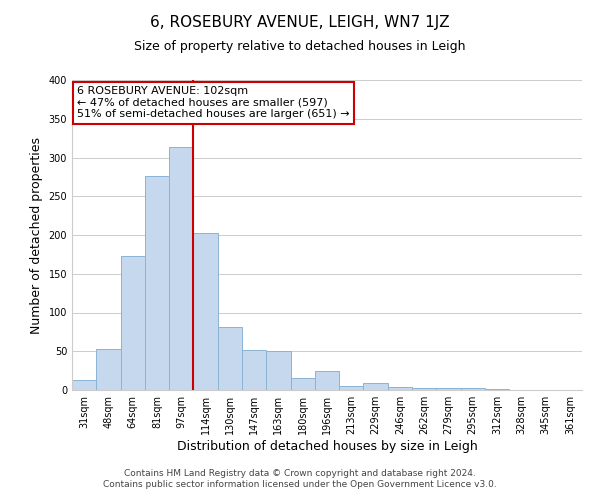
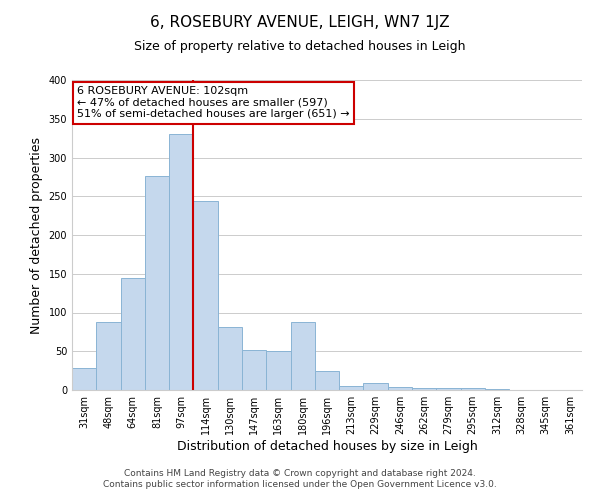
31sqm: 13 -> 28
48sqm: 53 -> 88
64sqm: 173 -> 144
97sqm: 314 -> 330
114sqm: 203 -> 244
180sqm: 16 -> 88
